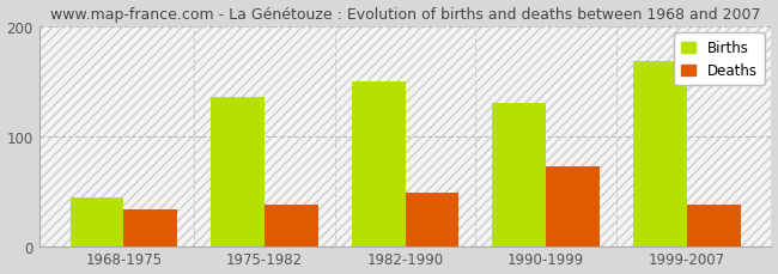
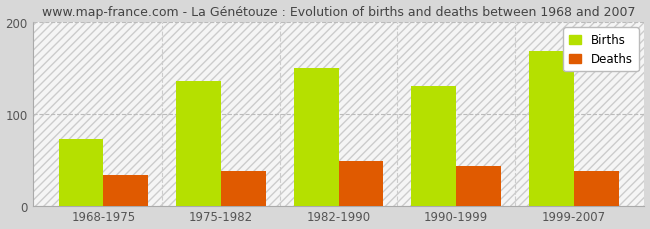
Births/1968-1975: 44 -> 72
Deaths/1990-1999: 72 -> 43
